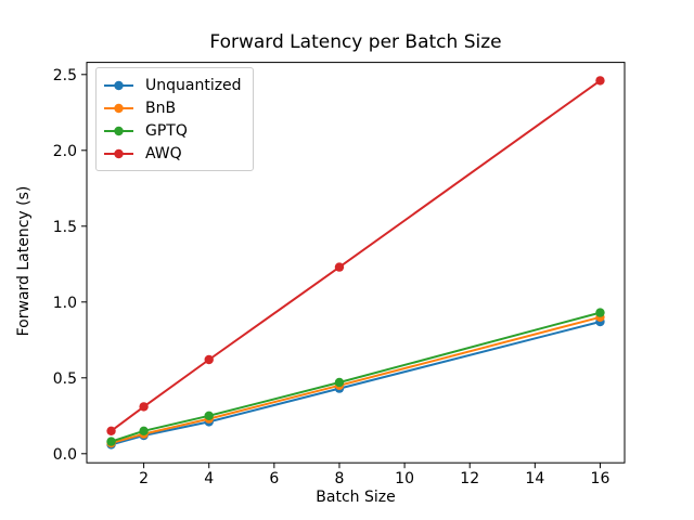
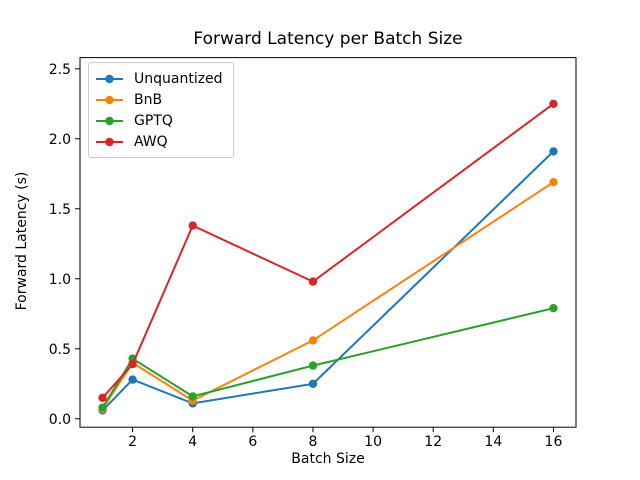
Unquantized/2: 0.12 -> 0.28
BnB/2: 0.13 -> 0.40
GPTQ/2: 0.15 -> 0.43
AWQ/2: 0.31 -> 0.39
Unquantized/4: 0.21 -> 0.11
BnB/4: 0.23 -> 0.13
GPTQ/4: 0.25 -> 0.16
AWQ/4: 0.62 -> 1.38
Unquantized/8: 0.43 -> 0.25
BnB/8: 0.45 -> 0.56
GPTQ/8: 0.47 -> 0.38
AWQ/8: 1.23 -> 0.98
Unquantized/16: 0.87 -> 1.91
BnB/16: 0.90 -> 1.69
GPTQ/16: 0.93 -> 0.79
AWQ/16: 2.46 -> 2.25
